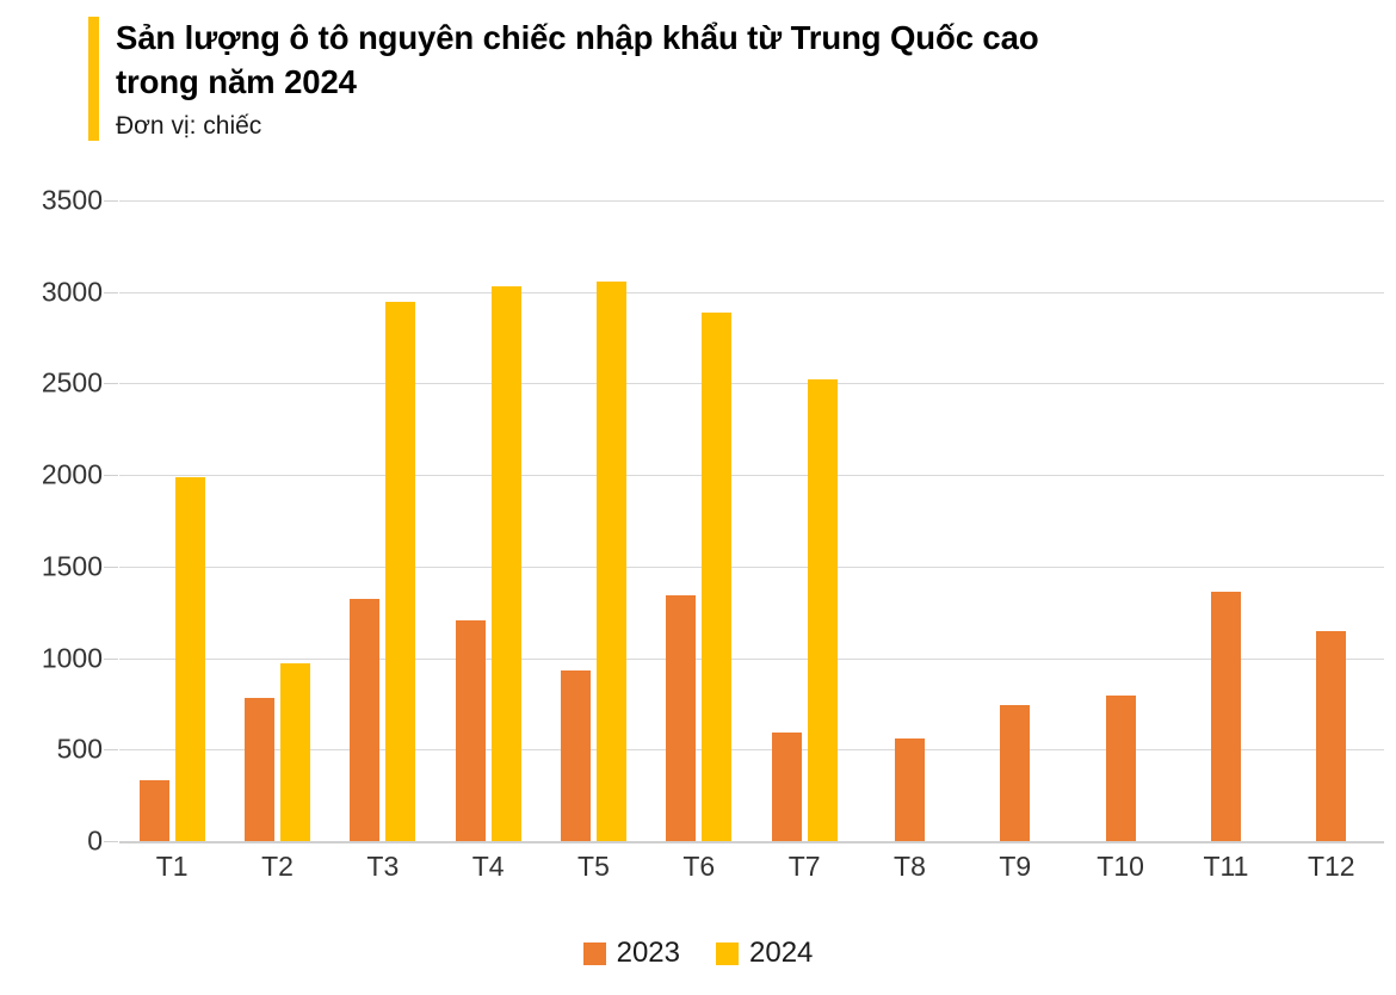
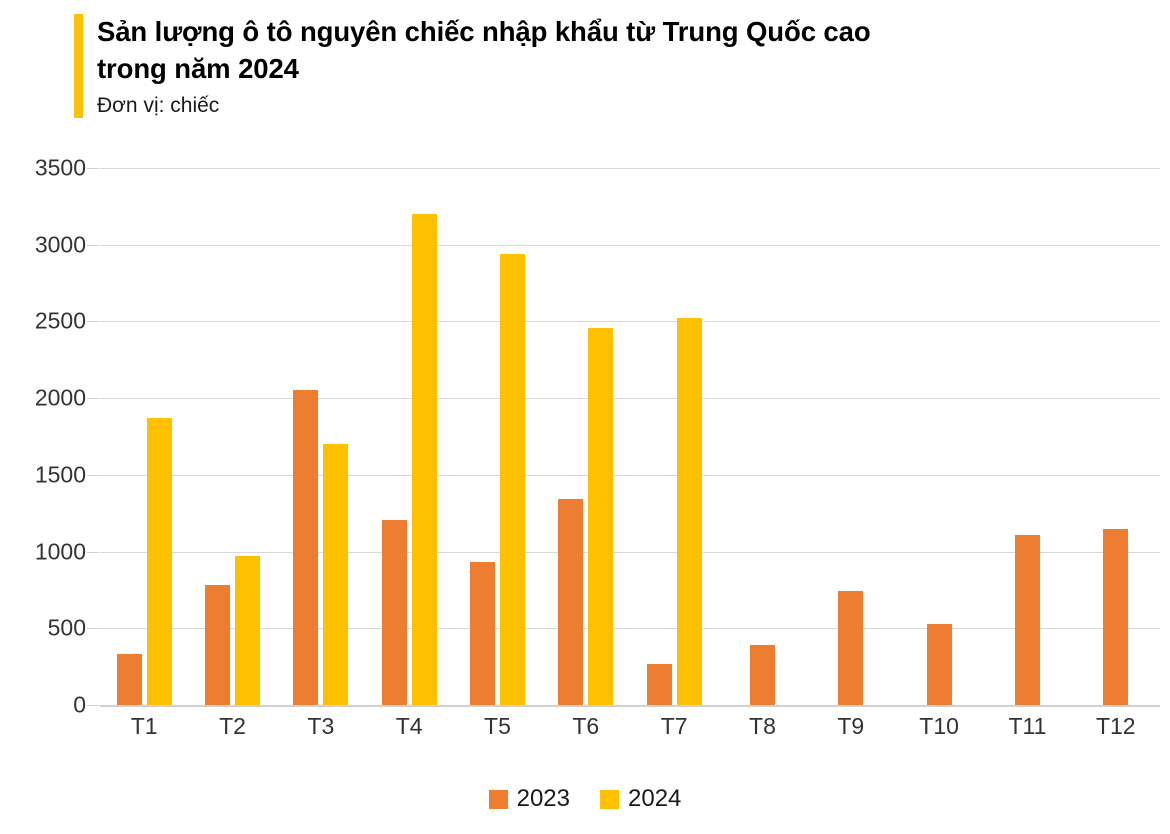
2024/T1: 1980 -> 1870
2023/T3: 1320 -> 2050
2024/T3: 2940 -> 1700
2024/T4: 3030 -> 3200
2024/T5: 3060 -> 2940
2024/T6: 2890 -> 2460
2023/T7: 590 -> 270
2023/T8: 560 -> 390
2023/T10: 800 -> 530
2023/T11: 1360 -> 1110
